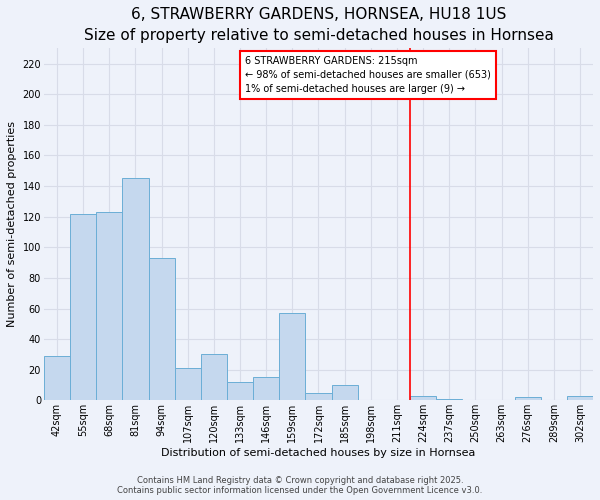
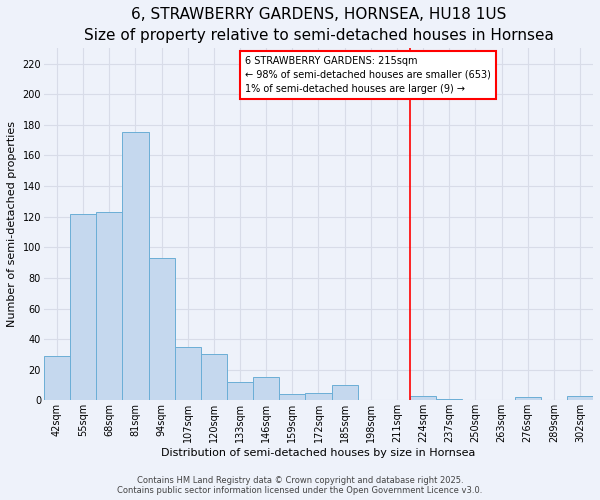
81sqm: 145 -> 175
107sqm: 21 -> 35
159sqm: 57 -> 4
